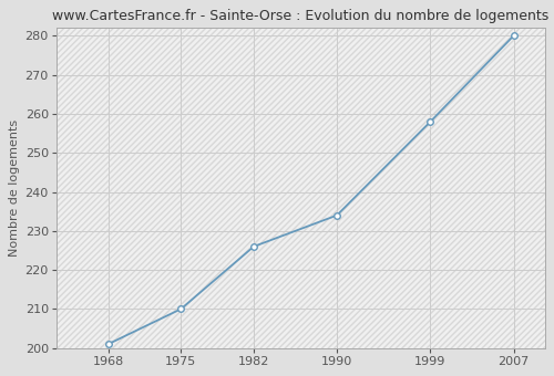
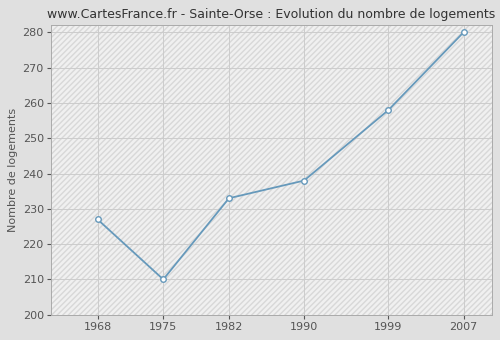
1968: 201 -> 227
1982: 226 -> 233
1990: 234 -> 238
